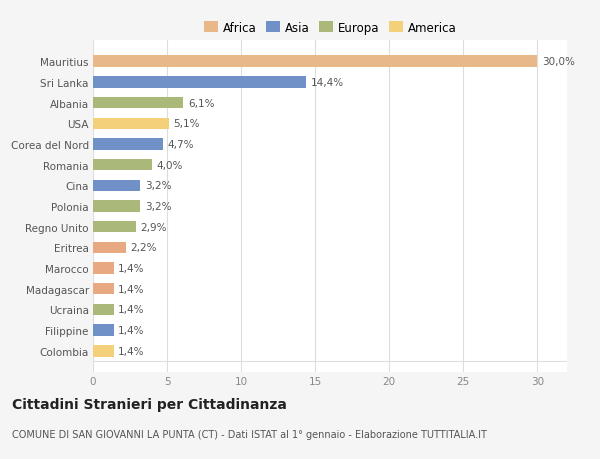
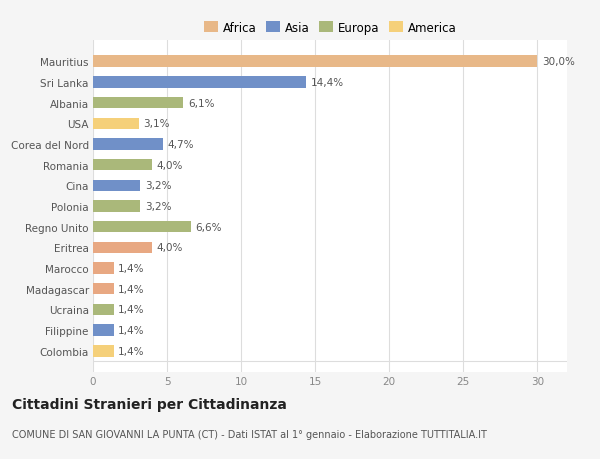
USA: 5,1% -> 3,1%
Regno Unito: 2,9% -> 6,6%
Eritrea: 2,2% -> 4,0%
